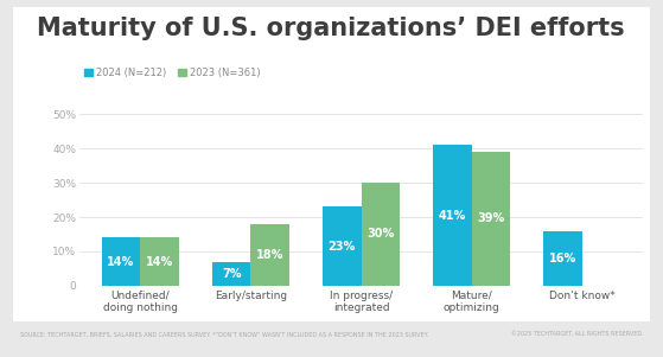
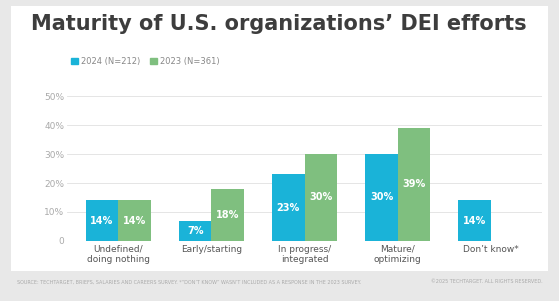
2024 (N=212)/Mature/ optimizing: 41% -> 30%
2024 (N=212)/Don’t know*: 16% -> 14%
